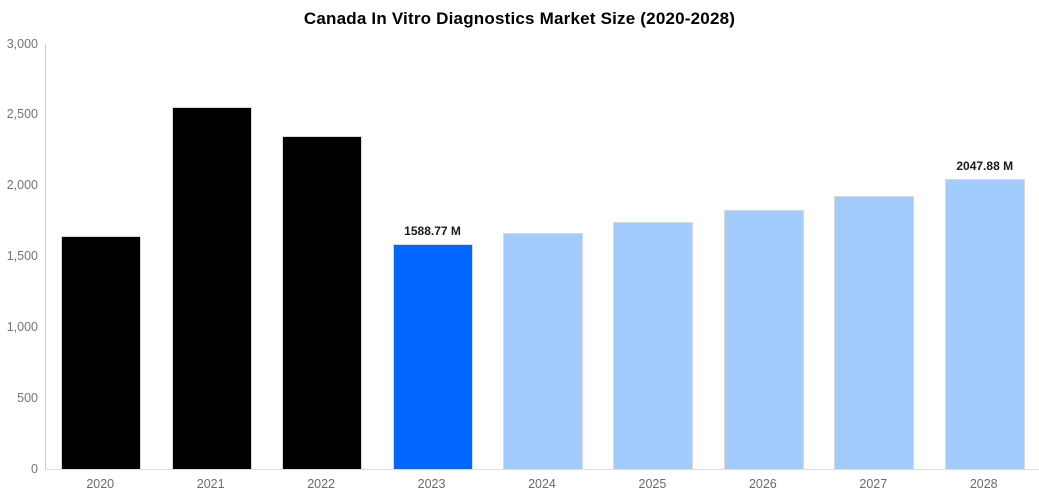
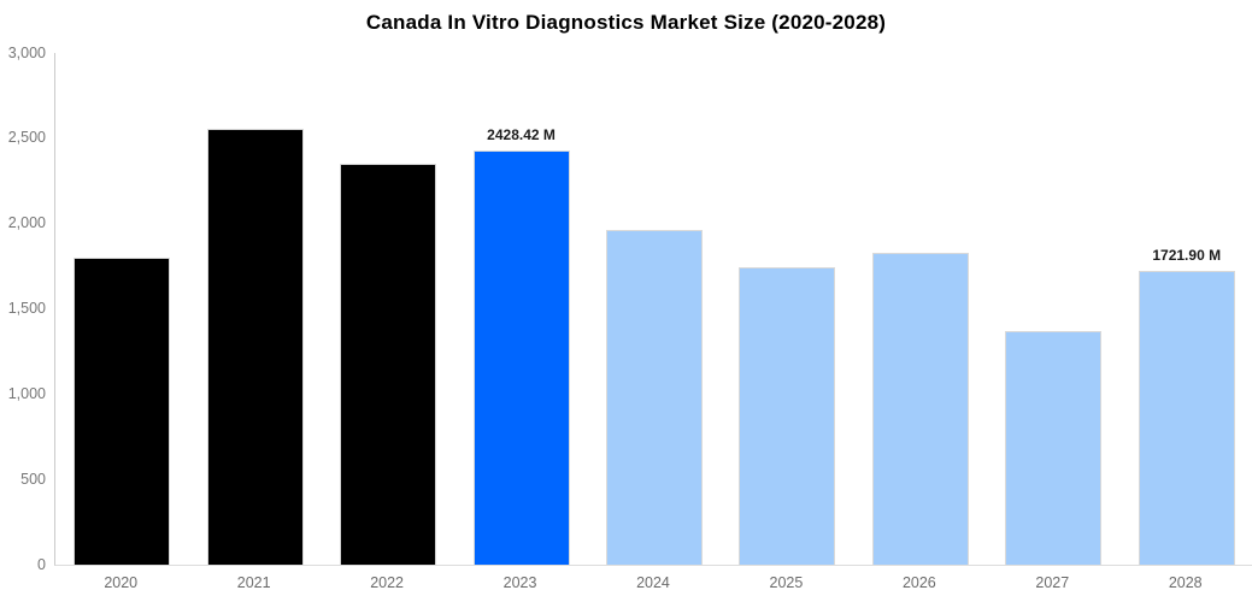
2020: 1640 -> 1800
2023: 1588.77 -> 2428.42
2024: 1660 -> 1960
2027: 1930 -> 1370
2028: 2047.88 -> 1721.90
